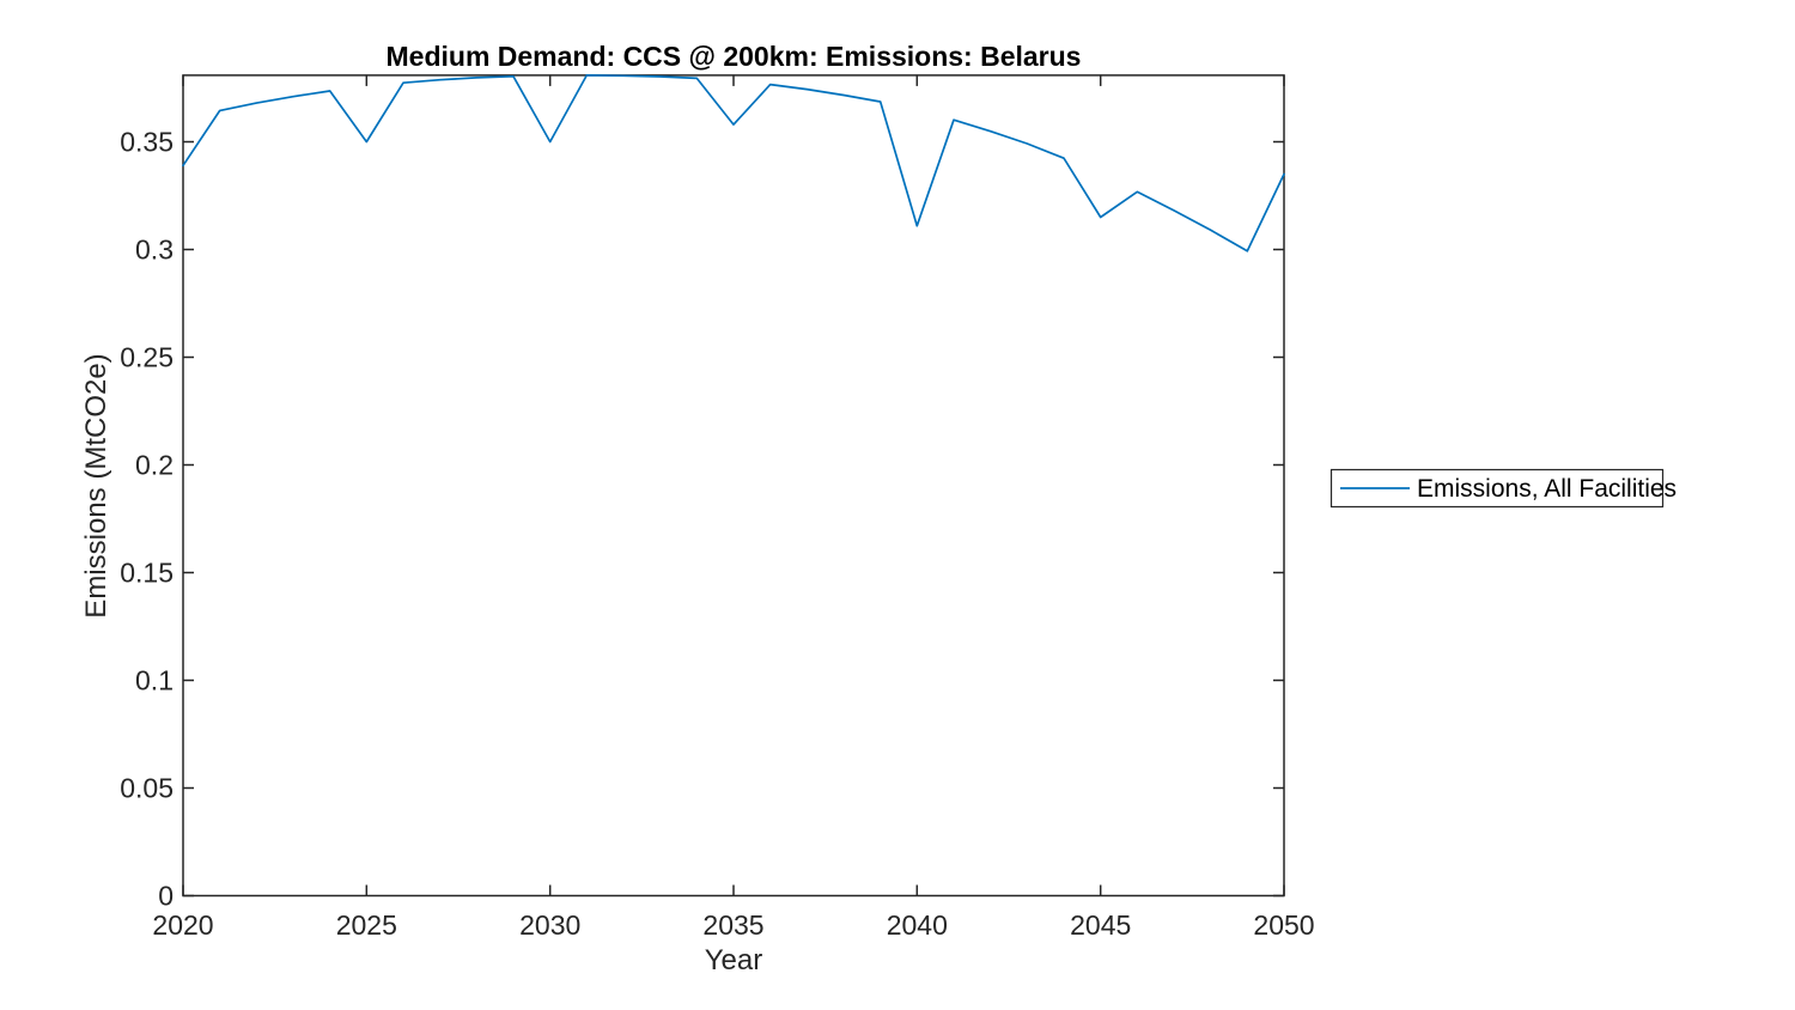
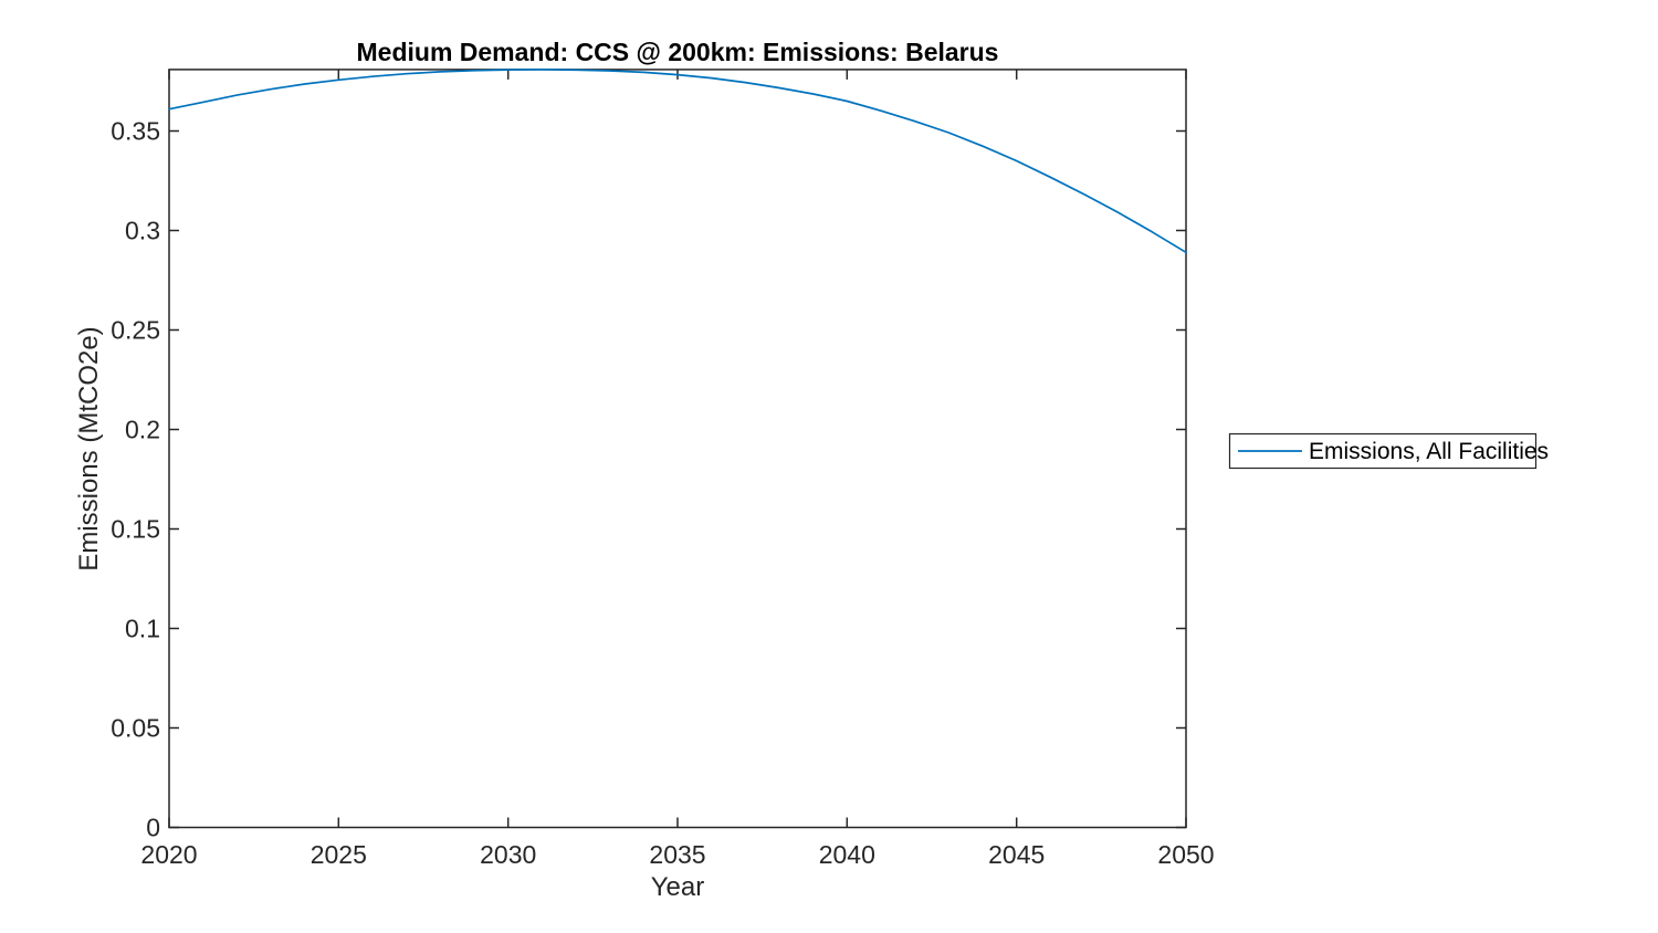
2020: 0.339 -> 0.361
2025: 0.350 -> 0.376
2030: 0.350 -> 0.381
2035: 0.358 -> 0.378
2040: 0.311 -> 0.365
2045: 0.315 -> 0.335
2050: 0.335 -> 0.289
